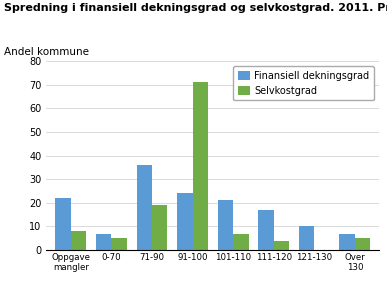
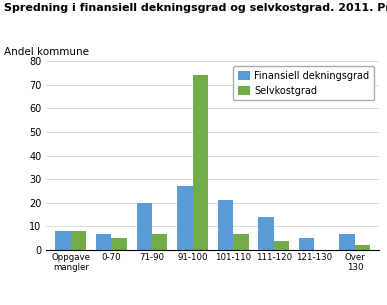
Finansiell dekningsgrad/Oppgave mangler: 22 -> 8
Finansiell dekningsgrad/71-90: 36 -> 20
Selvkostgrad/71-90: 19 -> 7
Finansiell dekningsgrad/91-100: 24 -> 27
Selvkostgrad/91-100: 71 -> 74
Finansiell dekningsgrad/111-120: 17 -> 14
Finansiell dekningsgrad/121-130: 10 -> 5
Selvkostgrad/Over 130: 5 -> 2
